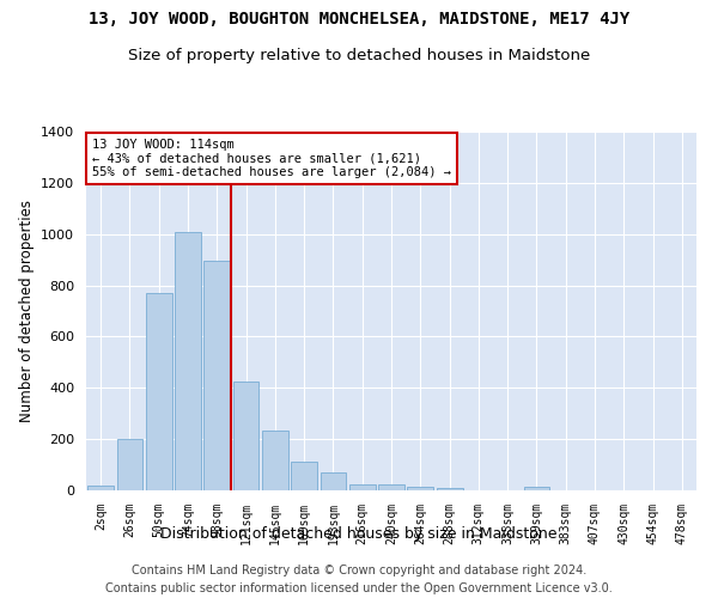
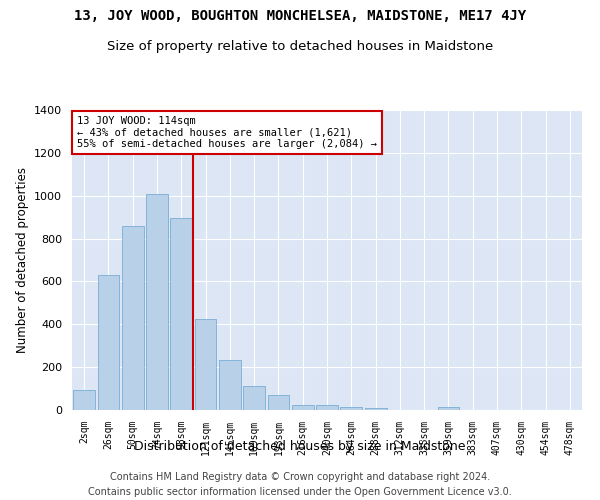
2sqm: 20 -> 95
26sqm: 200 -> 630
50sqm: 770 -> 860
